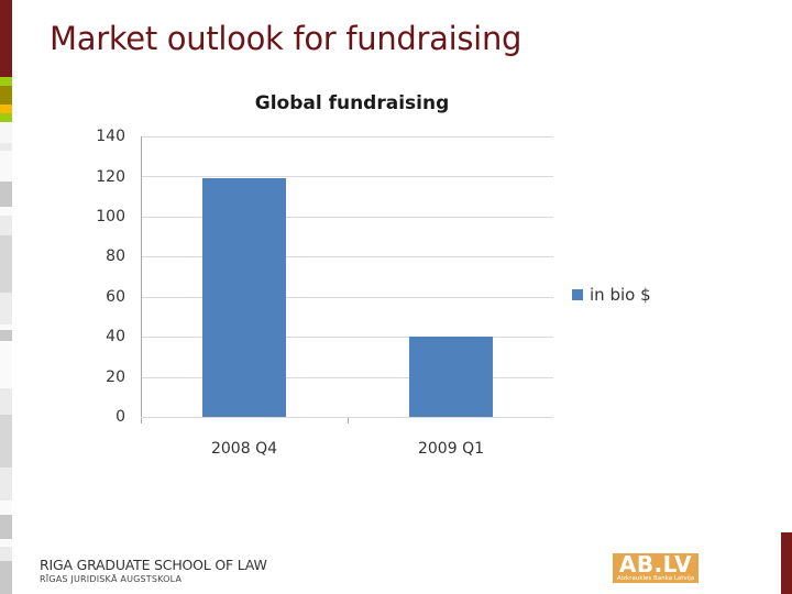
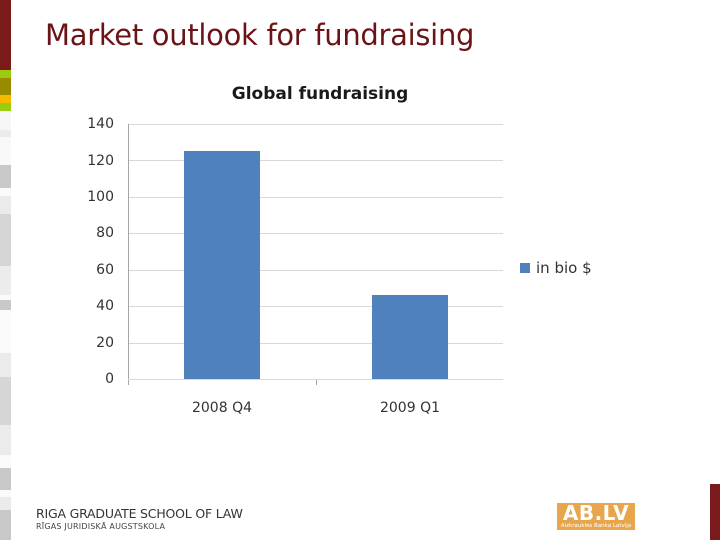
2008 Q4: 119 -> 125
2009 Q1: 40 -> 46
